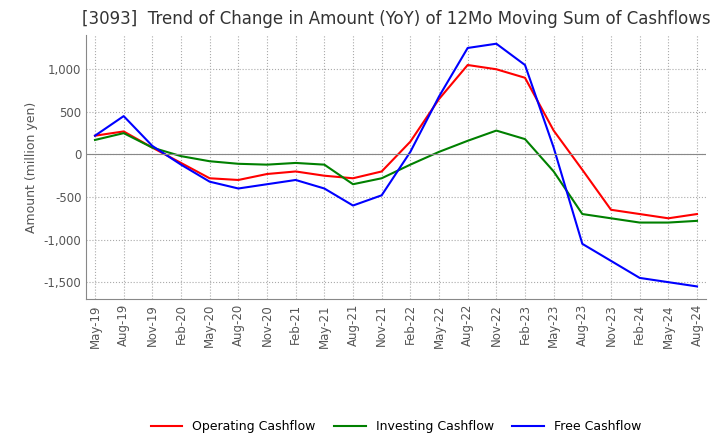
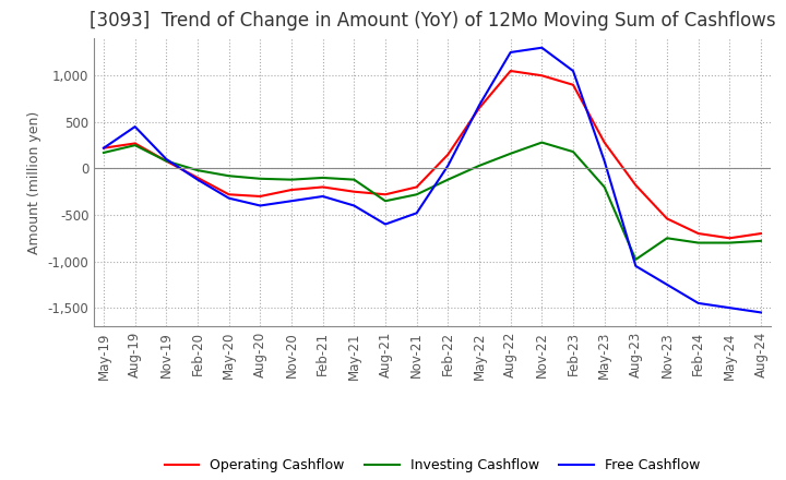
Investing Cashflow/Aug-23: -700 -> -980
Operating Cashflow/Nov-23: -650 -> -540
